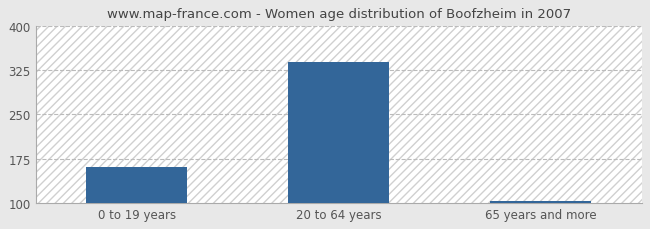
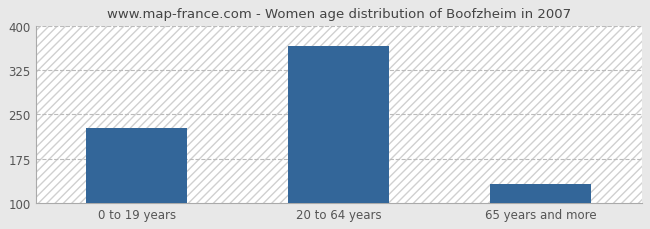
0 to 19 years: 160 -> 226
20 to 64 years: 338 -> 366
65 years and more: 103 -> 132
